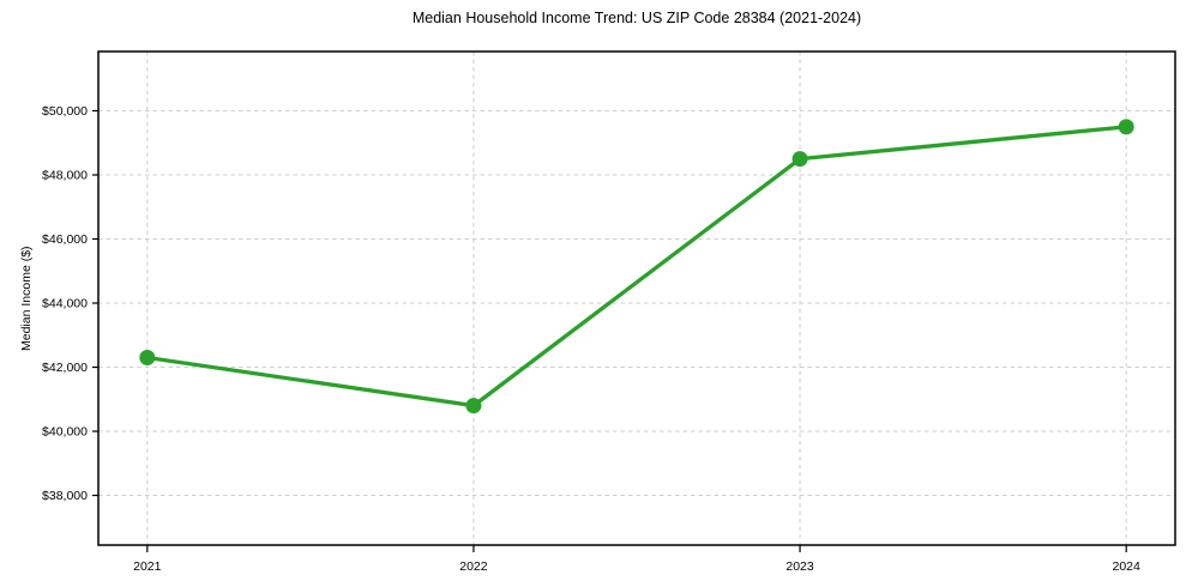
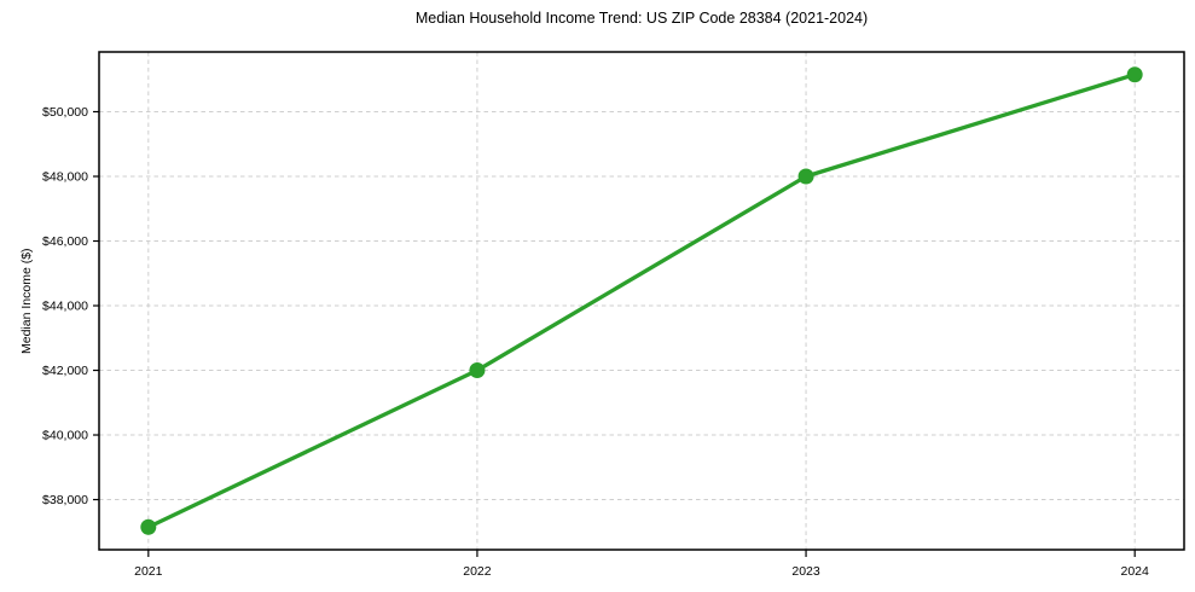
2021: $42300 -> $37200
2022: $40800 -> $42000
2023: $48500 -> $48000
2024: $49500 -> $51200
